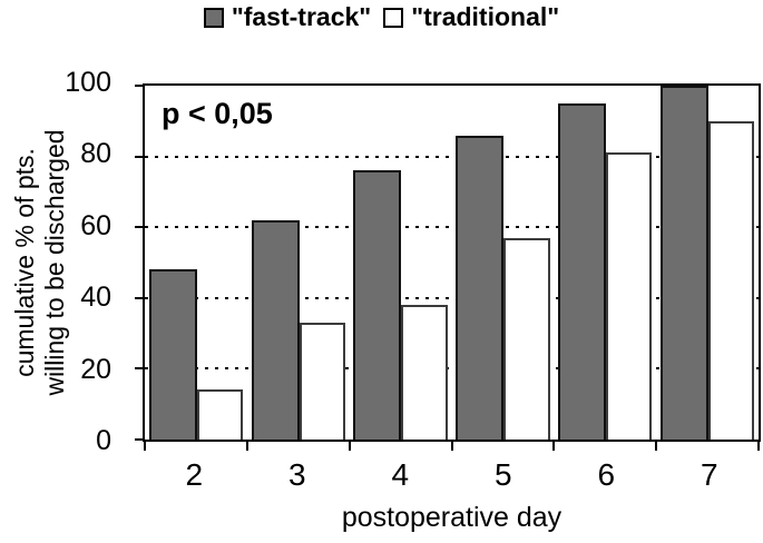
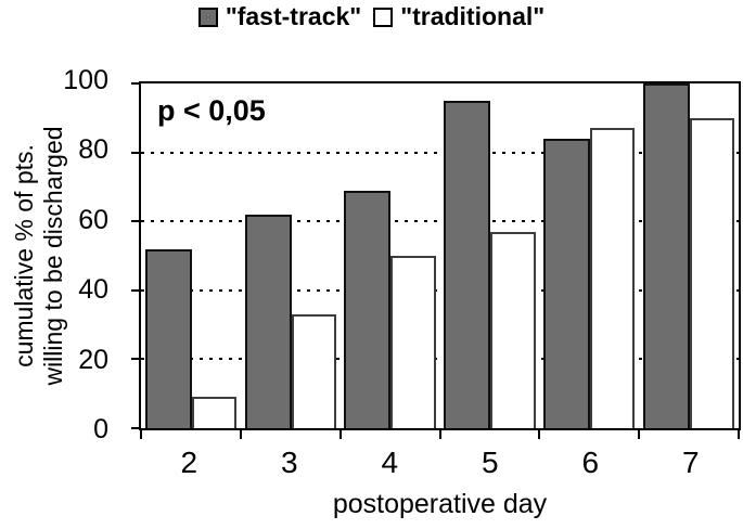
"fast-track"/2: 48 -> 52
"traditional"/2: 14 -> 9
"fast-track"/4: 76 -> 69
"traditional"/4: 38 -> 50
"fast-track"/5: 86 -> 95
"fast-track"/6: 95 -> 84
"traditional"/6: 81 -> 87
